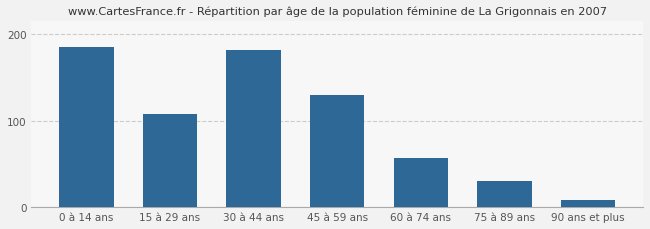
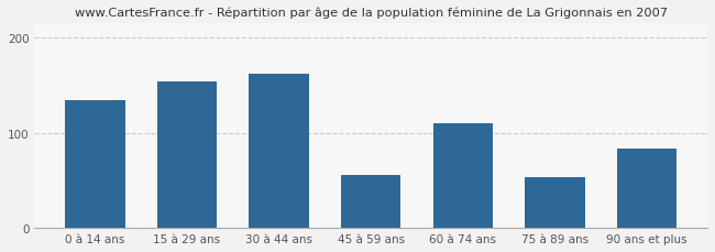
0 à 14 ans: 185 -> 134
15 à 29 ans: 108 -> 154
30 à 44 ans: 182 -> 162
45 à 59 ans: 130 -> 56
60 à 74 ans: 57 -> 110
75 à 89 ans: 30 -> 54
90 ans et plus: 8 -> 84
